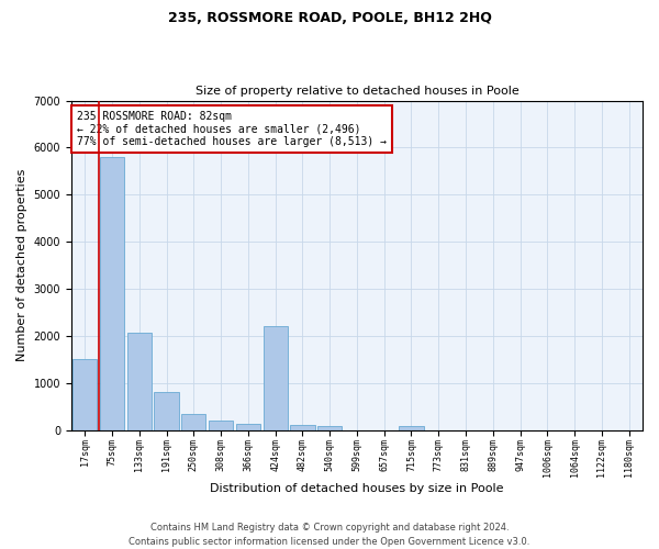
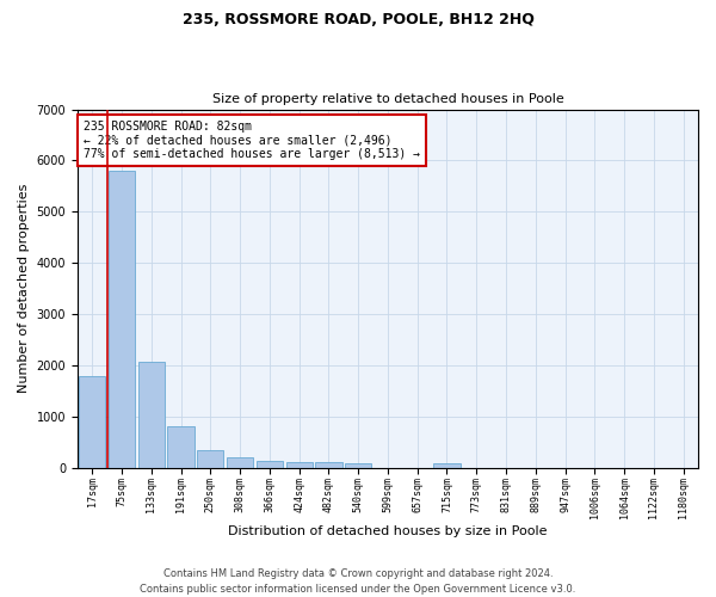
17sqm: 1500 -> 1780
424sqm: 2200 -> 120
